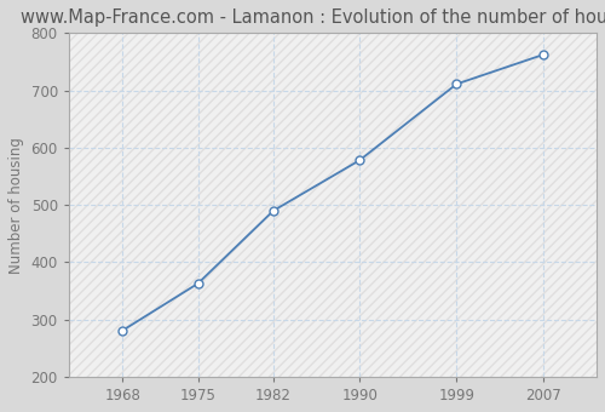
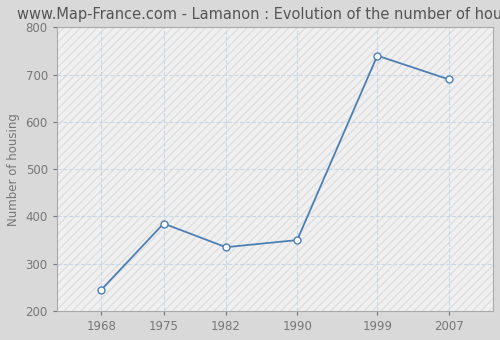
1968: 281 -> 245
1975: 363 -> 385
1982: 490 -> 335
1990: 578 -> 350
1999: 711 -> 740
2007: 762 -> 690
